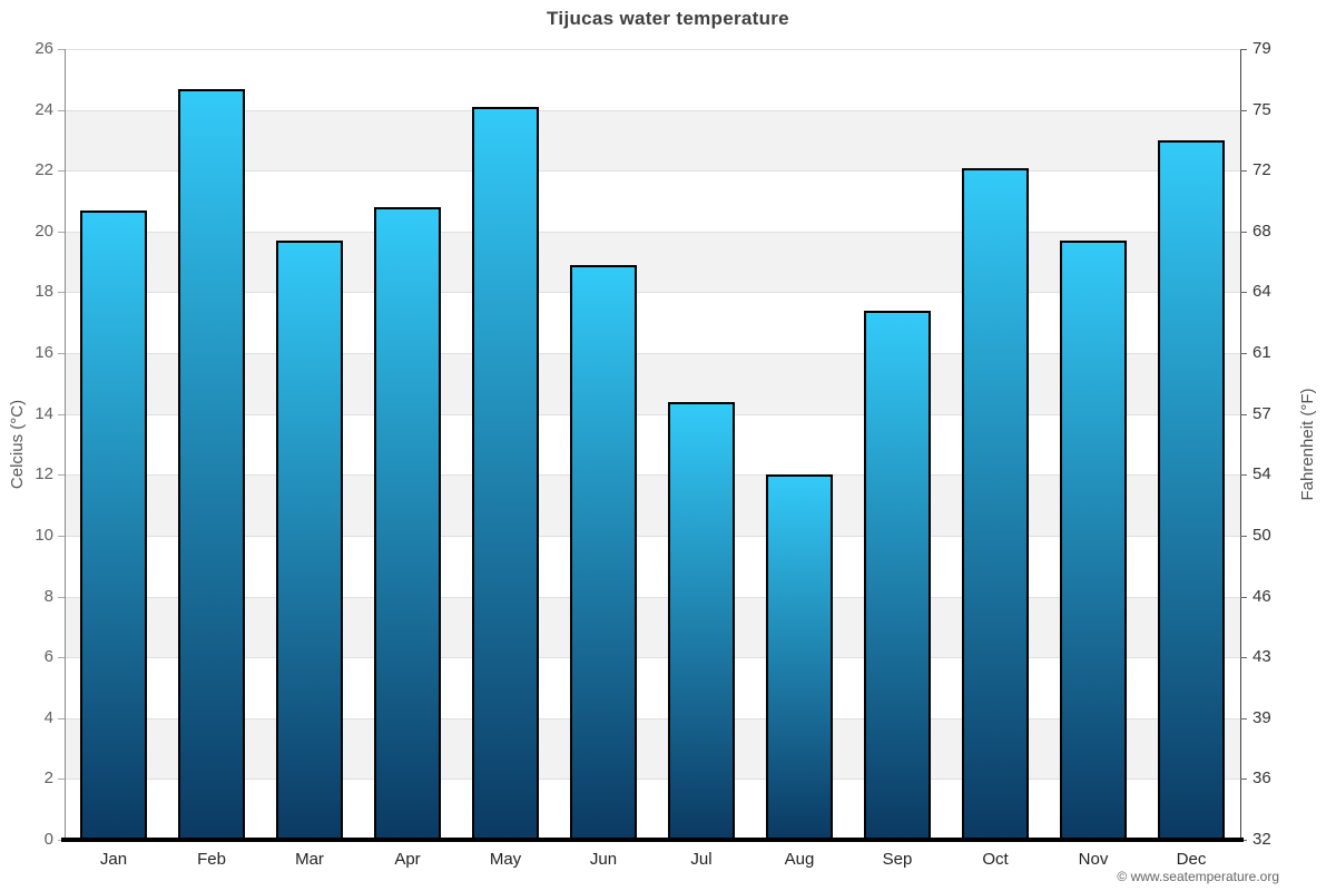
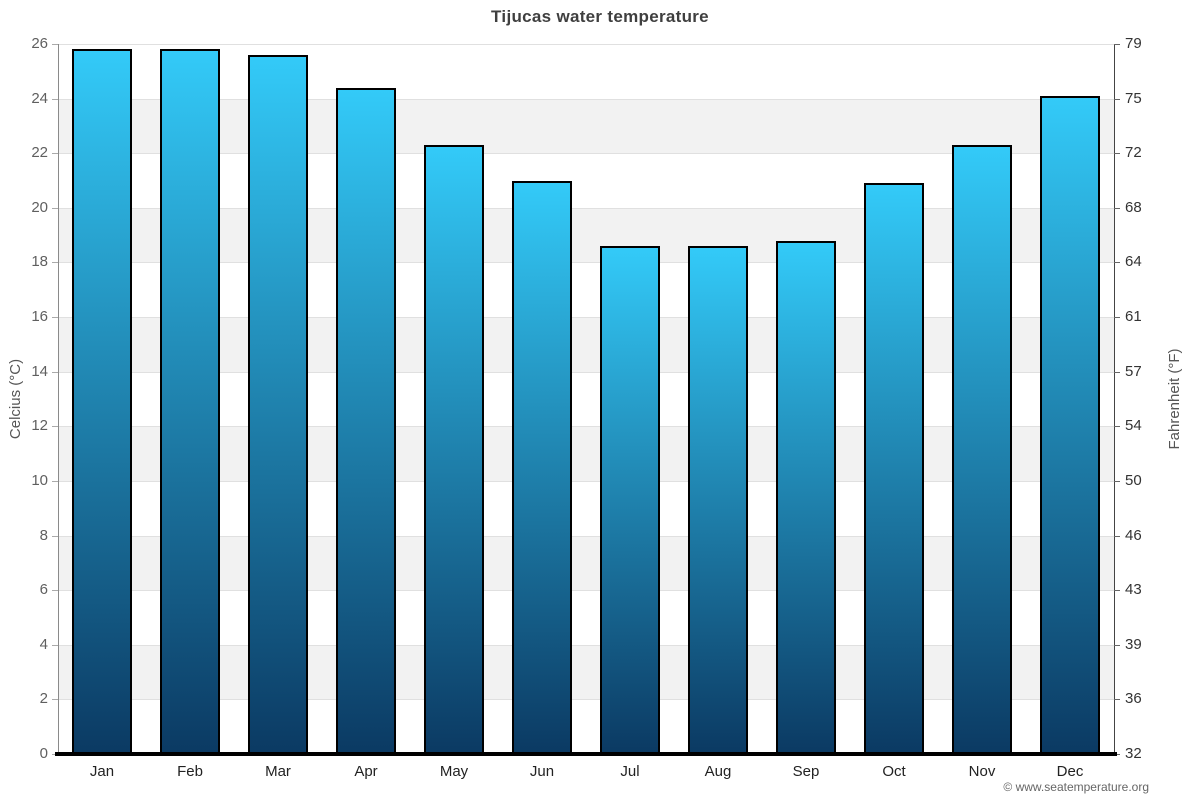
Jan: 20.7 -> 25.8
Feb: 24.7 -> 25.8
Mar: 19.7 -> 25.6
Apr: 20.8 -> 24.4
May: 24.1 -> 22.3
Jun: 18.9 -> 21.0
Jul: 14.4 -> 18.6
Aug: 12.0 -> 18.6
Sep: 17.4 -> 18.8
Oct: 22.1 -> 20.9
Nov: 19.7 -> 22.3
Dec: 23.0 -> 24.1
